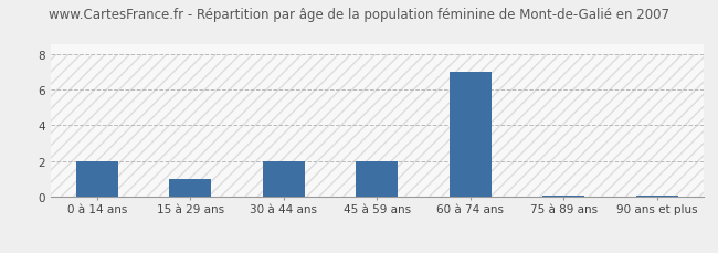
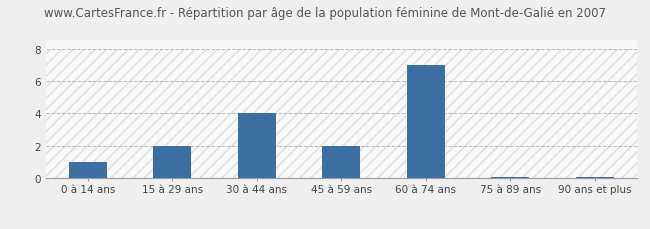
0 à 14 ans: 2.0 -> 1.0
15 à 29 ans: 1.0 -> 2.0
30 à 44 ans: 2.0 -> 4.0
